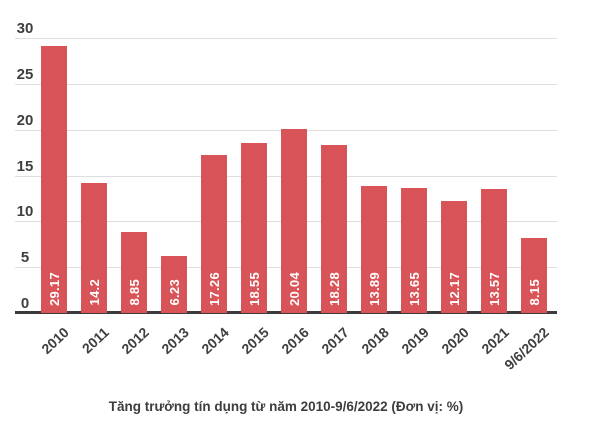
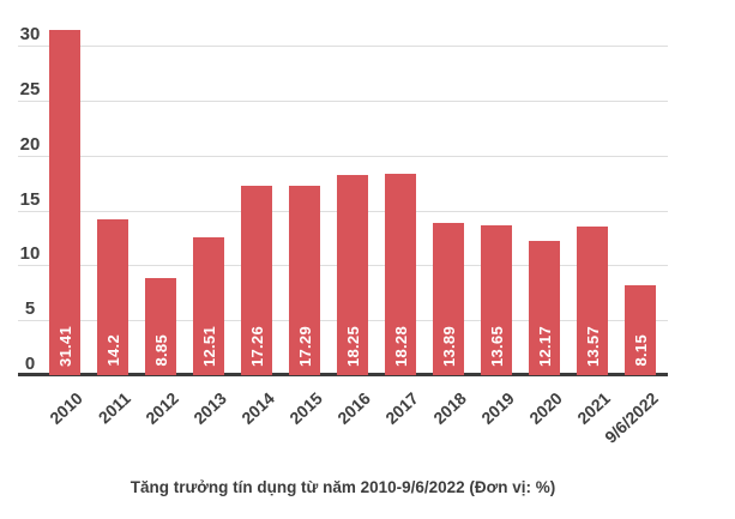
2010: 29.17 -> 31.41
2013: 6.23 -> 12.51
2015: 18.55 -> 17.29
2016: 20.04 -> 18.25
